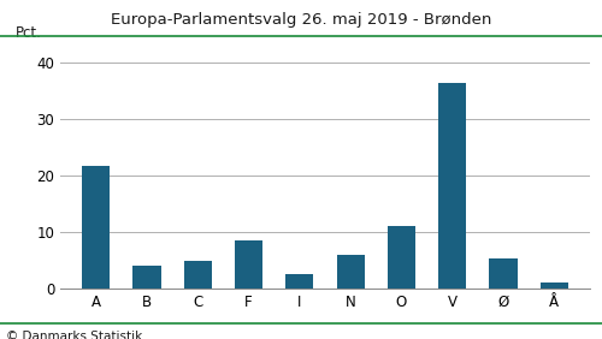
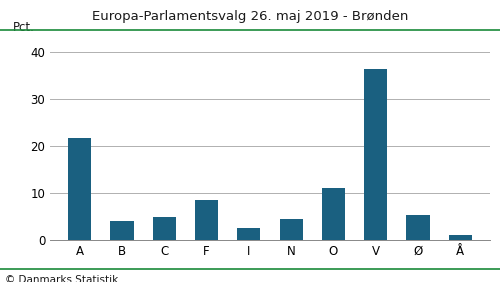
N: 6.0 -> 4.5
